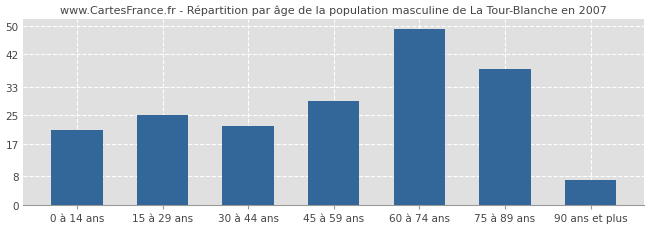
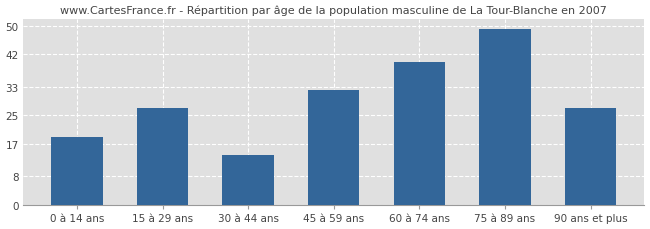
0 à 14 ans: 21 -> 19
15 à 29 ans: 25 -> 27
30 à 44 ans: 22 -> 14
45 à 59 ans: 29 -> 32
60 à 74 ans: 49 -> 40
75 à 89 ans: 38 -> 49
90 ans et plus: 7 -> 27
